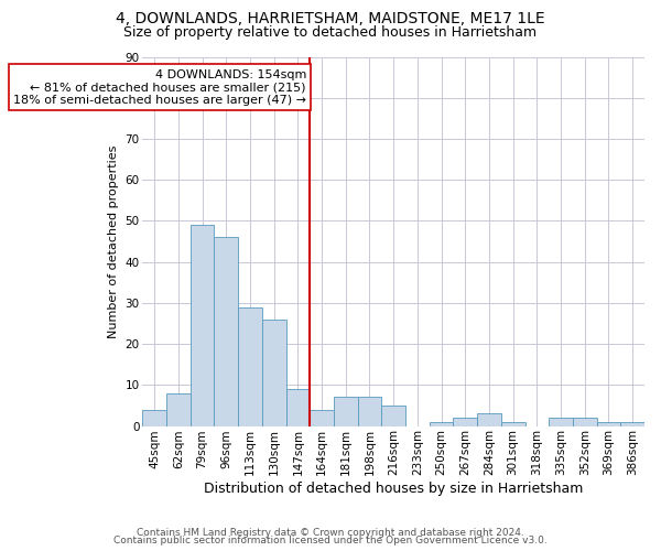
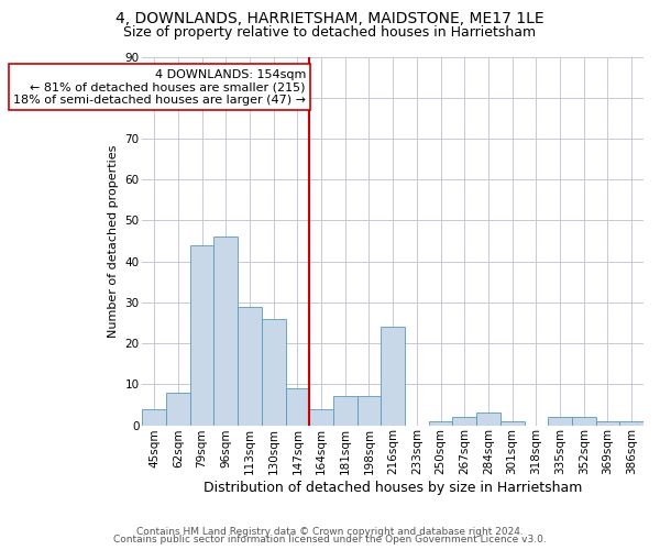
79sqm: 49 -> 44
216sqm: 5 -> 24
